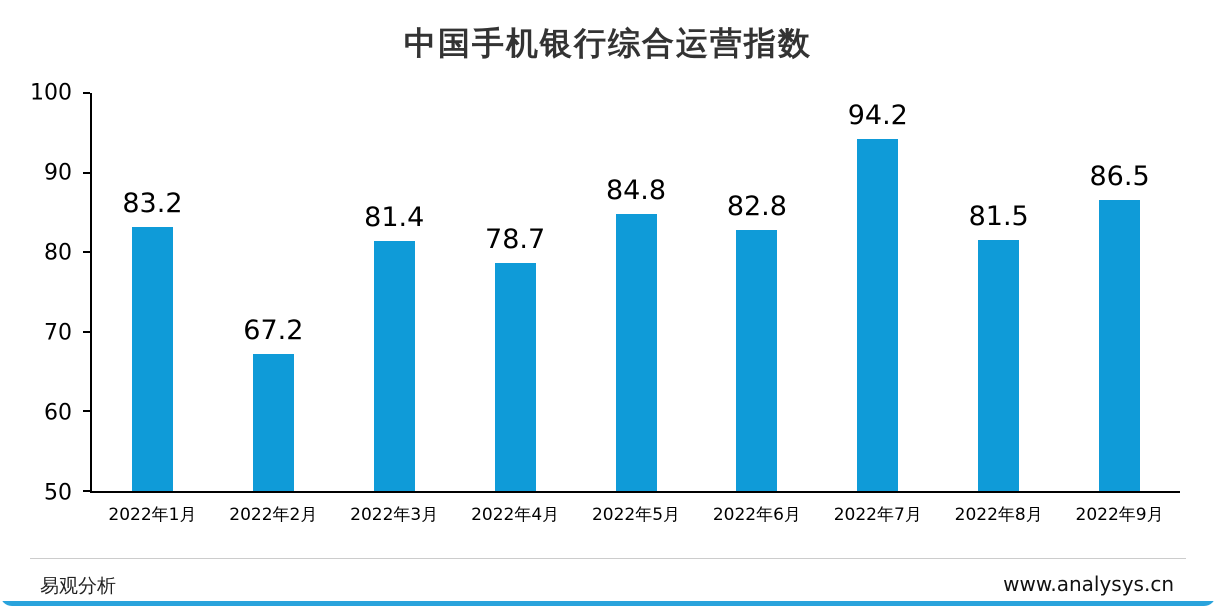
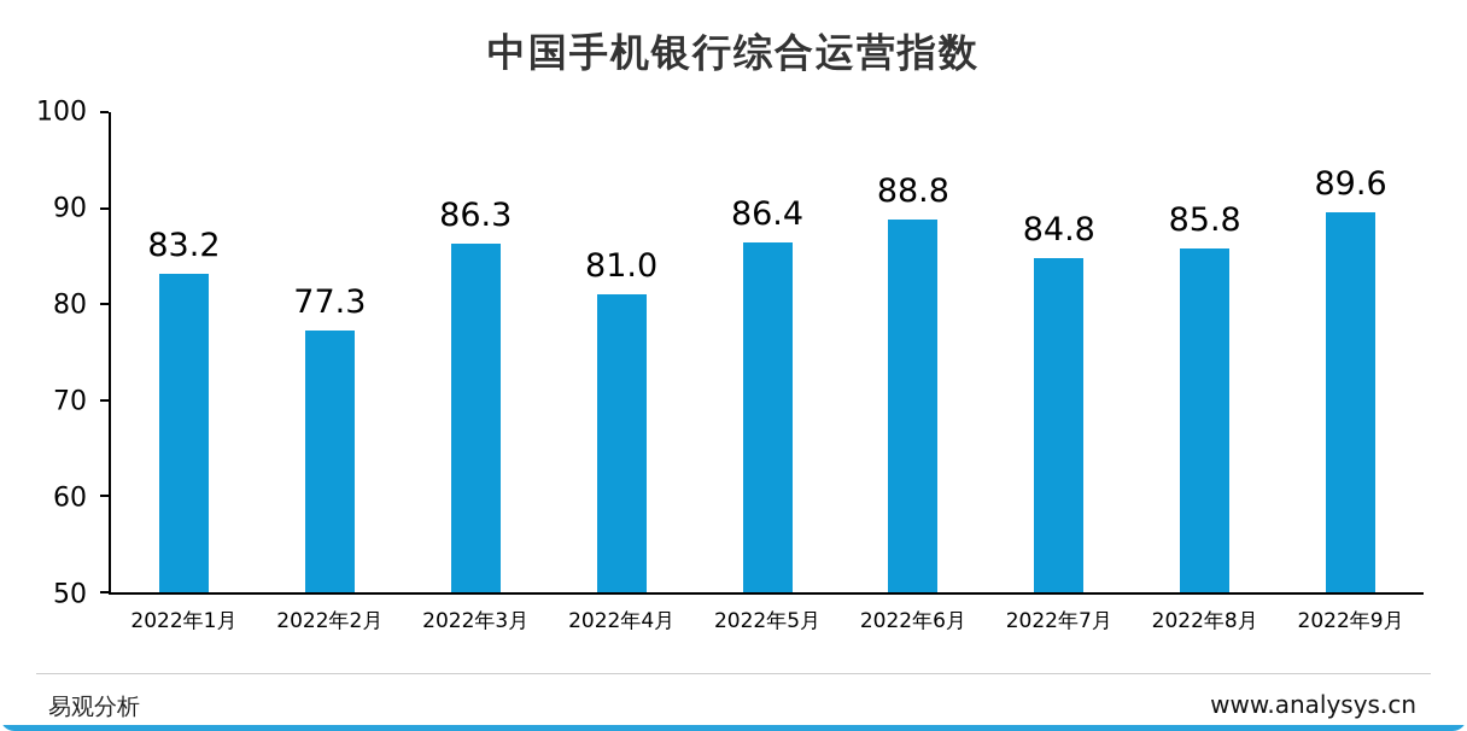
2022年2月: 67.2 -> 77.3
2022年3月: 81.4 -> 86.3
2022年4月: 78.7 -> 81.0
2022年5月: 84.8 -> 86.4
2022年6月: 82.8 -> 88.8
2022年7月: 94.2 -> 84.8
2022年8月: 81.5 -> 85.8
2022年9月: 86.5 -> 89.6
